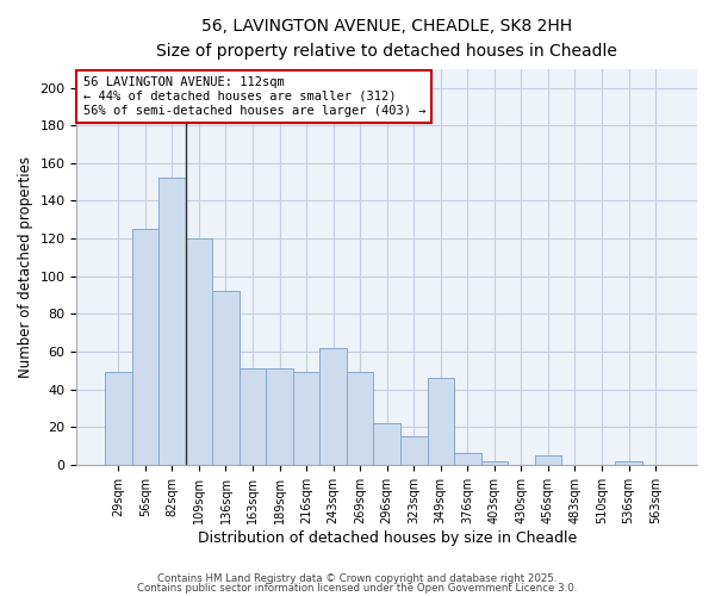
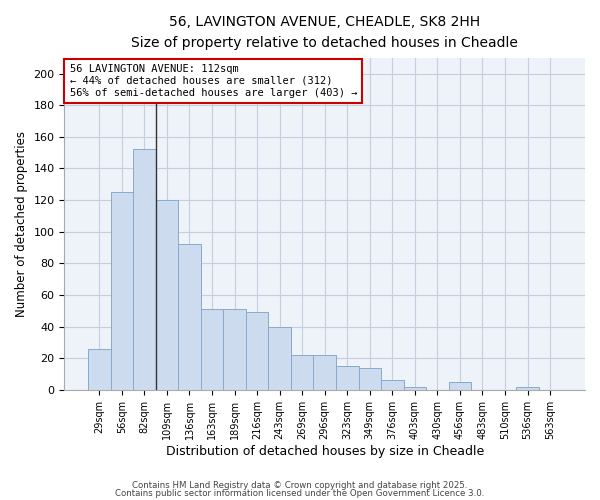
29sqm: 49 -> 26
243sqm: 62 -> 40
269sqm: 49 -> 22
349sqm: 46 -> 14
